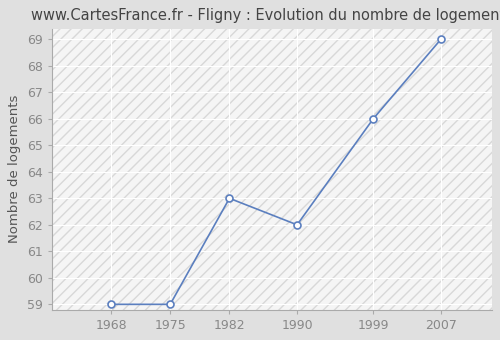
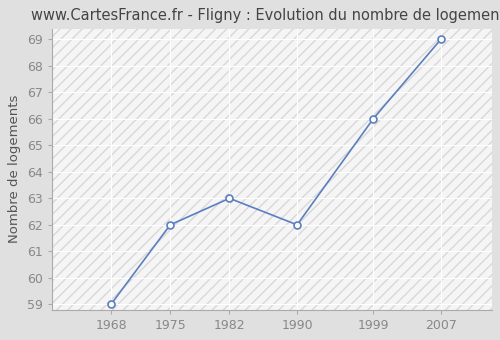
1975: 59 -> 62
